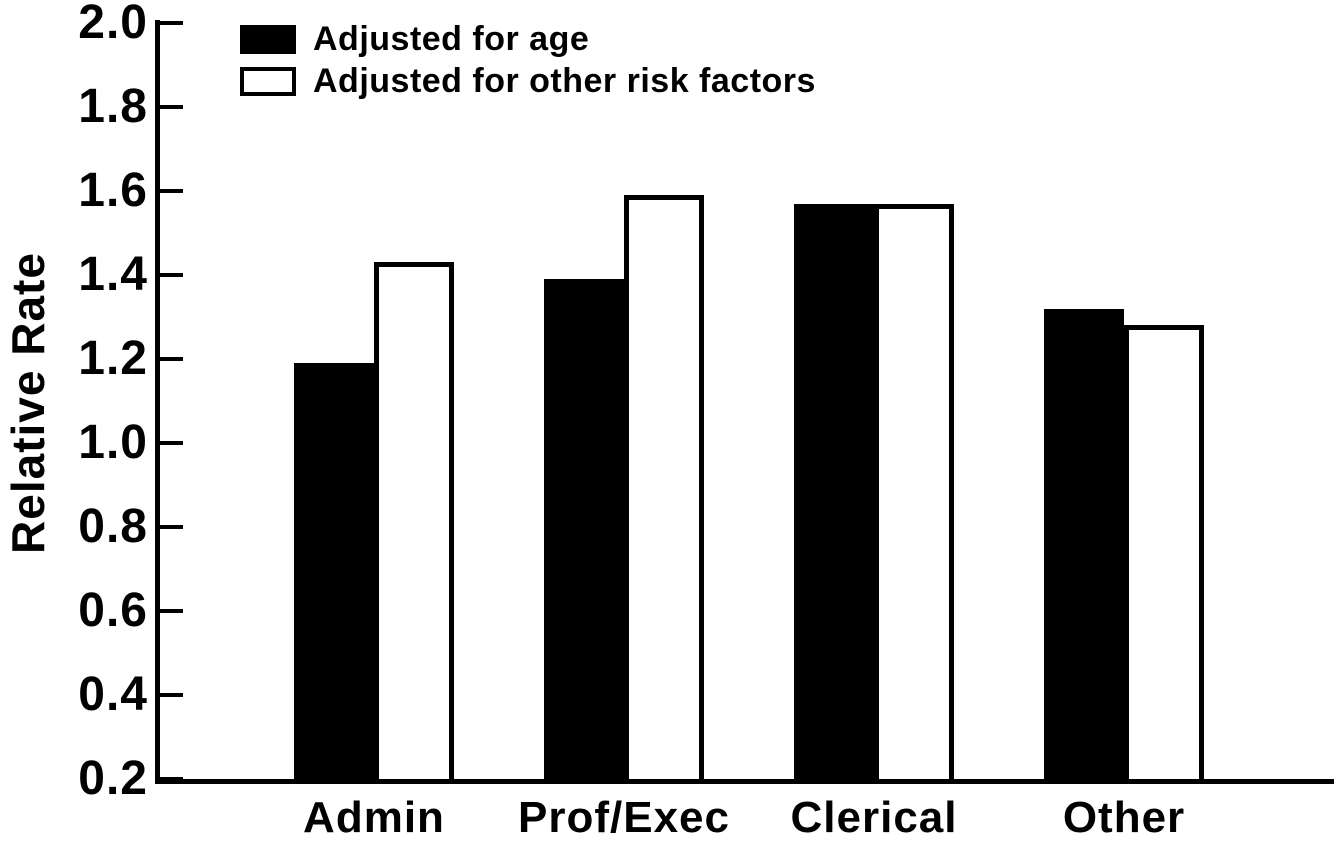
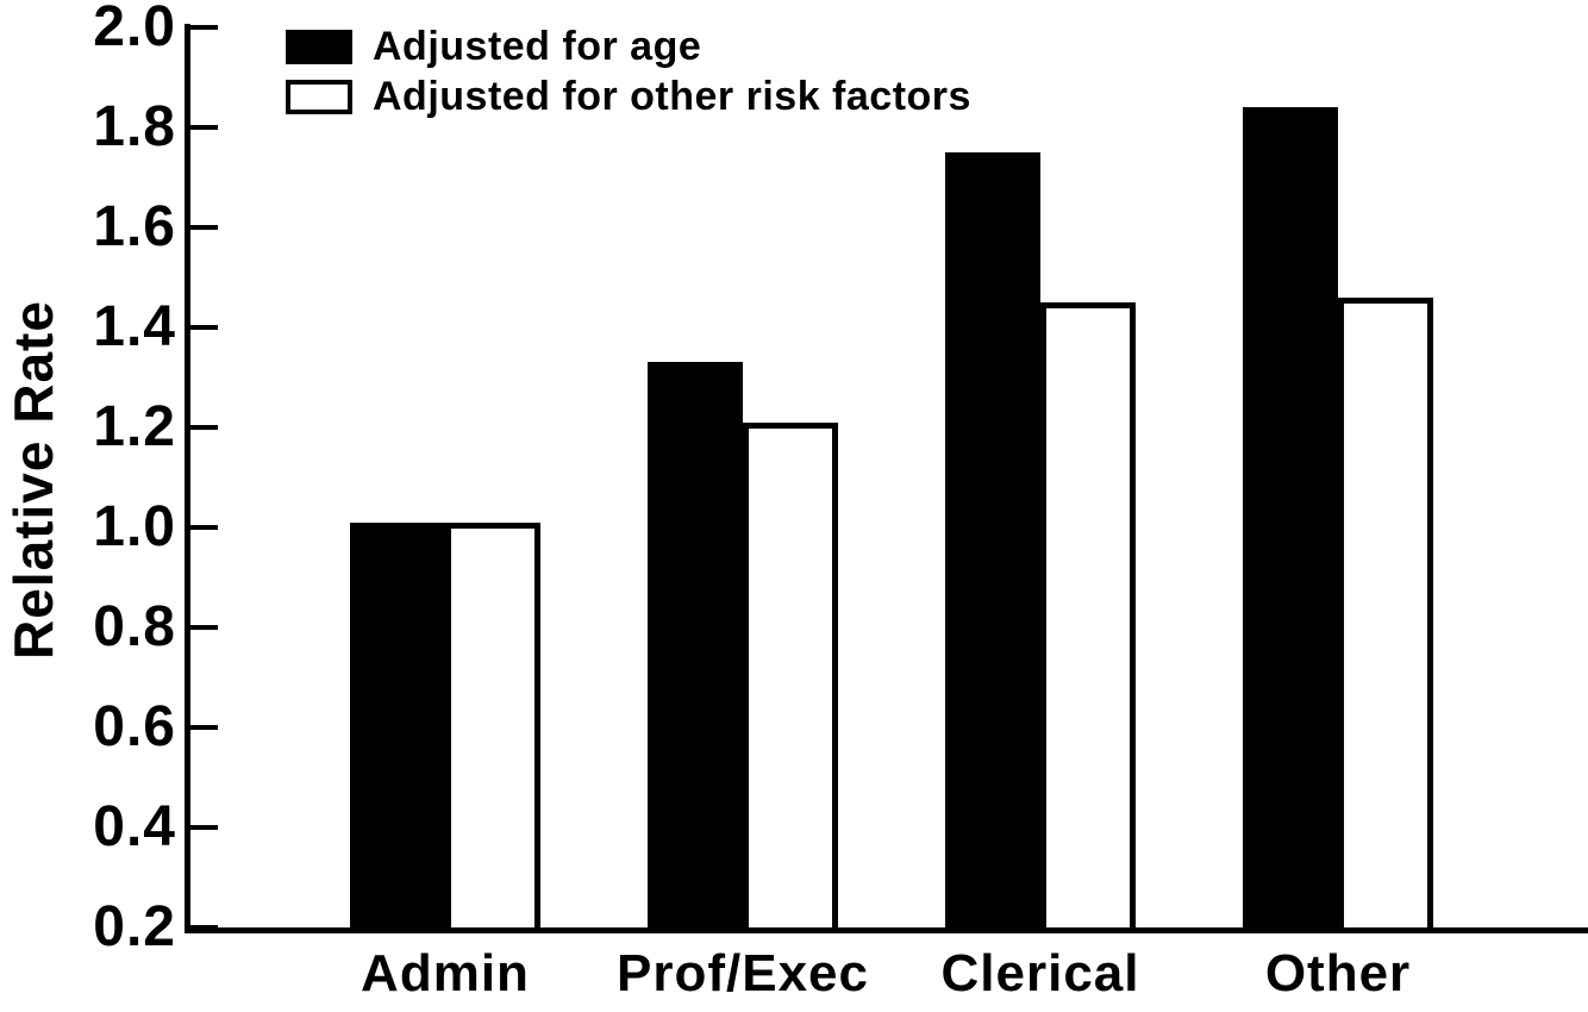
Adjusted for age/Admin: 1.19 -> 1.01
Adjusted for other risk factors/Admin: 1.43 -> 1.01
Adjusted for age/Prof/Exec: 1.39 -> 1.33
Adjusted for other risk factors/Prof/Exec: 1.59 -> 1.21
Adjusted for age/Clerical: 1.57 -> 1.75
Adjusted for other risk factors/Clerical: 1.57 -> 1.45
Adjusted for age/Other: 1.32 -> 1.84
Adjusted for other risk factors/Other: 1.28 -> 1.46
